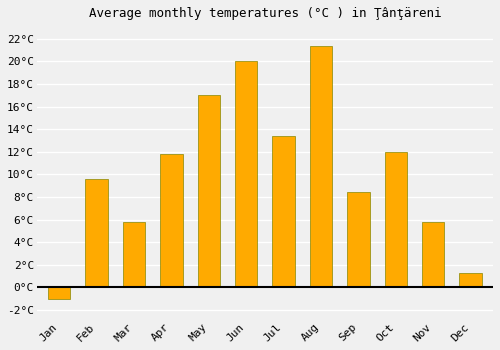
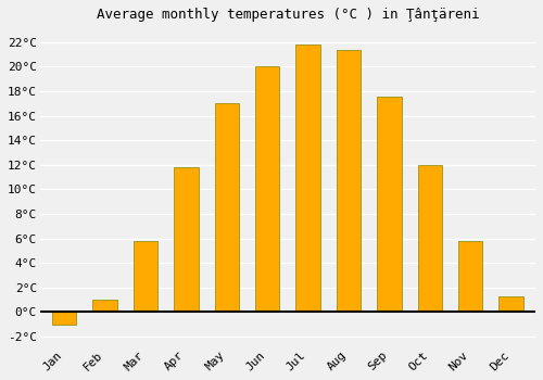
Feb: 9.6°C -> 1.0°C
Jul: 13.4°C -> 21.8°C
Sep: 8.4°C -> 17.6°C
